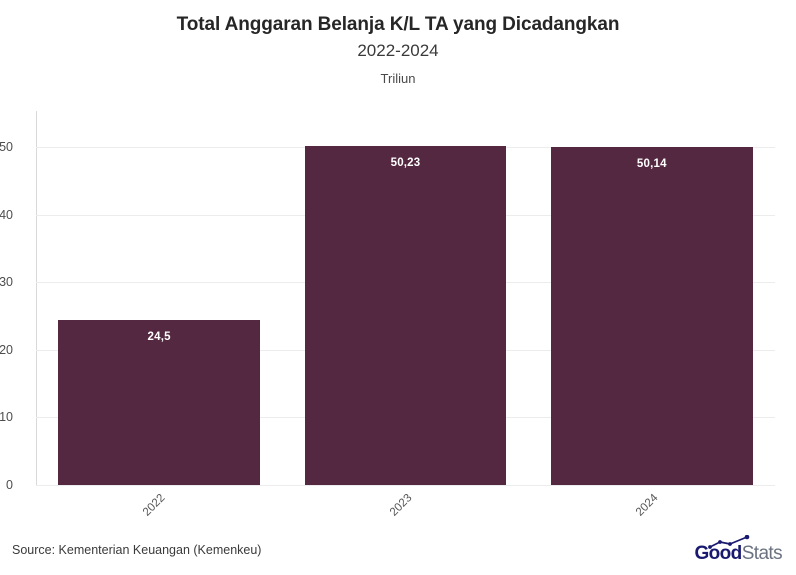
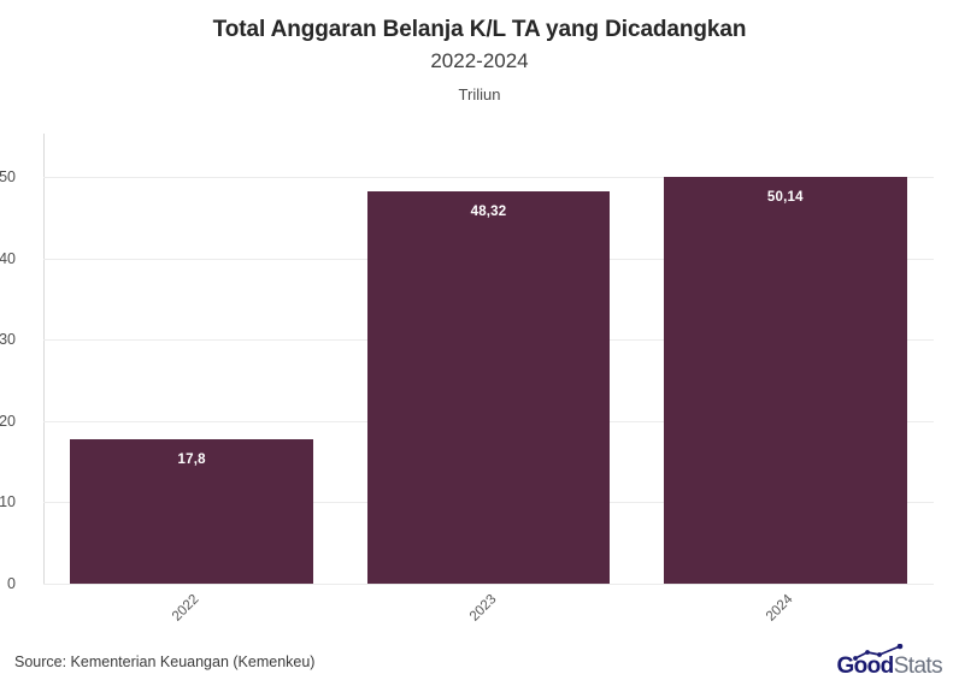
2022: 24,5 -> 17,8
2023: 50,23 -> 48,32
